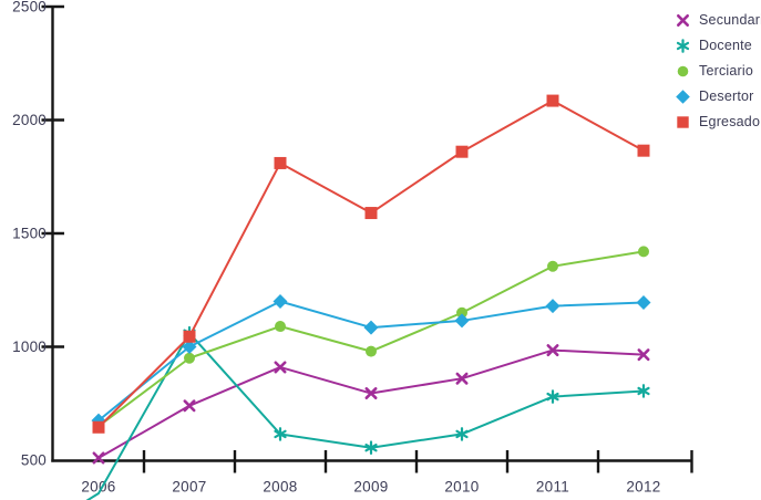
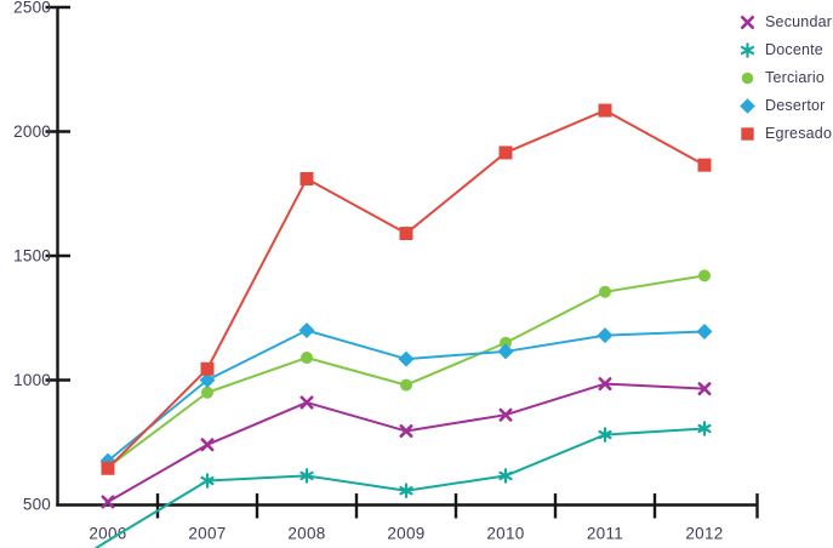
Docente/2007: 1060 -> 600
Egresado/2010: 1860 -> 1920
